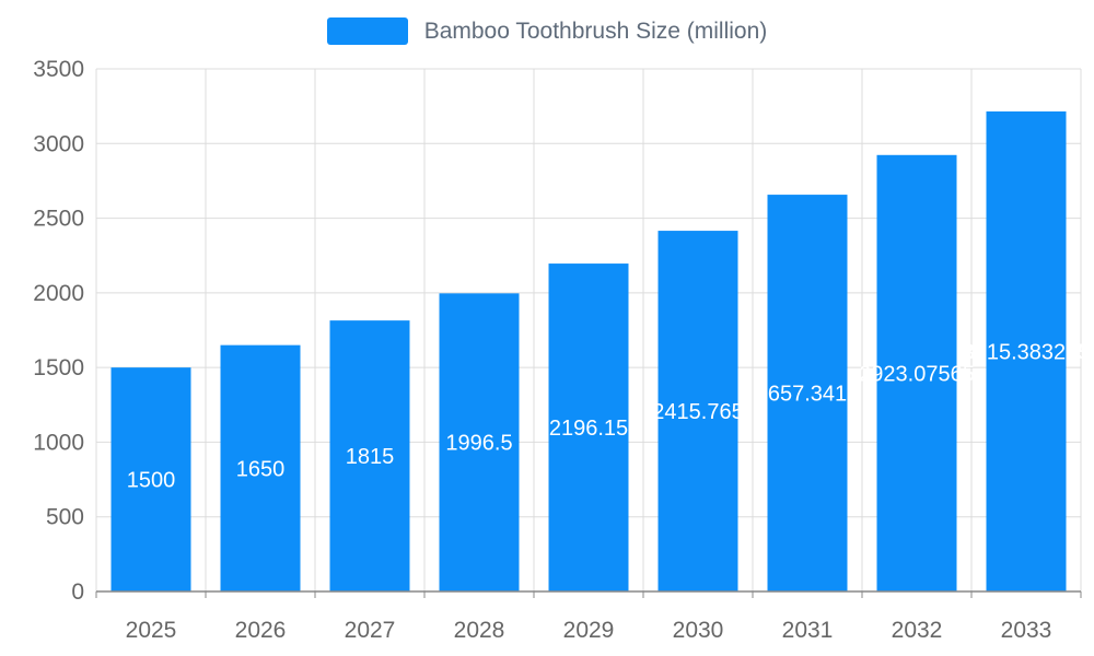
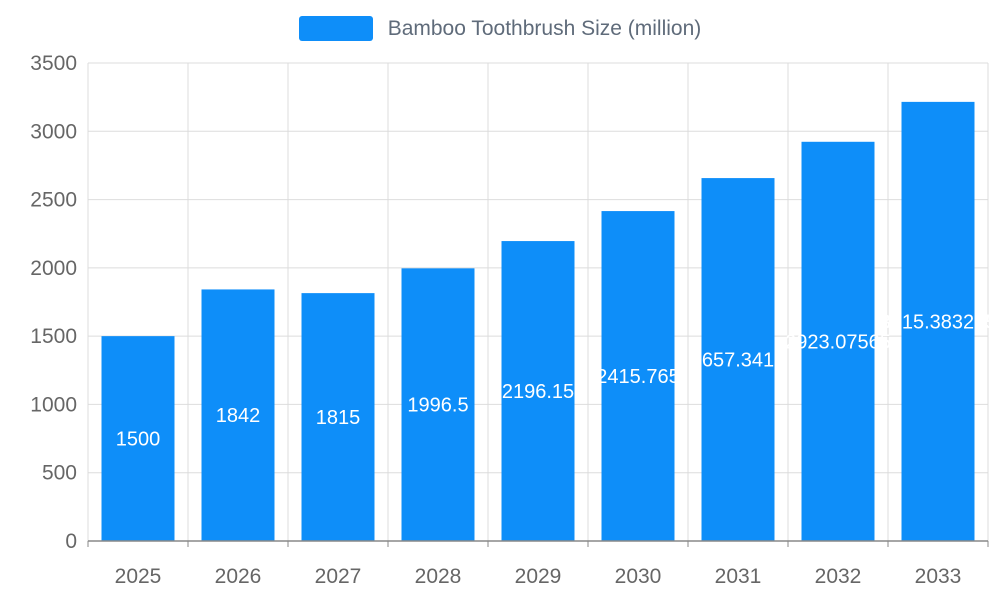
2026: 1650 -> 1842
